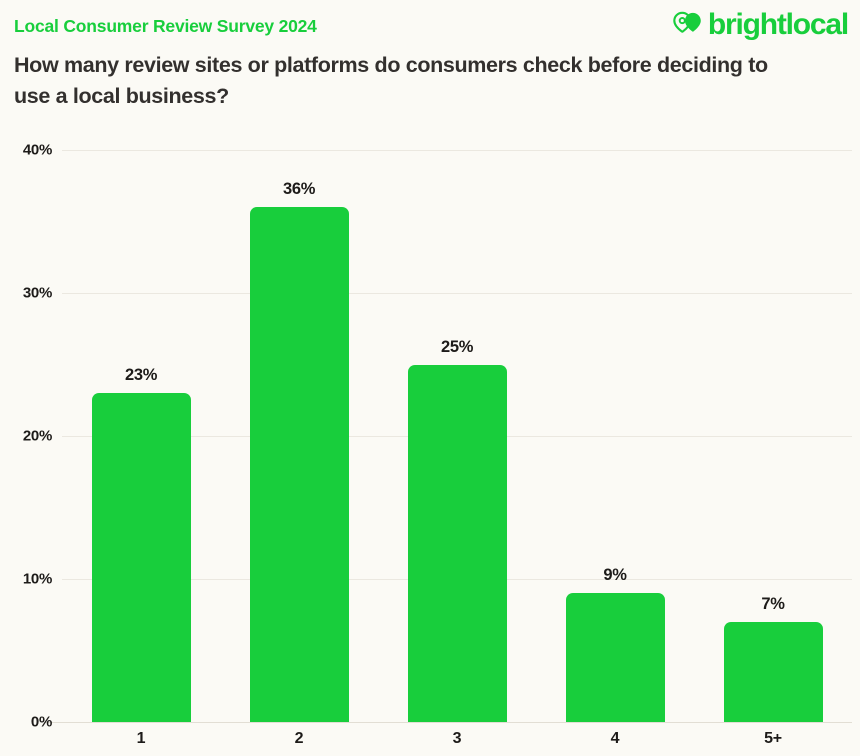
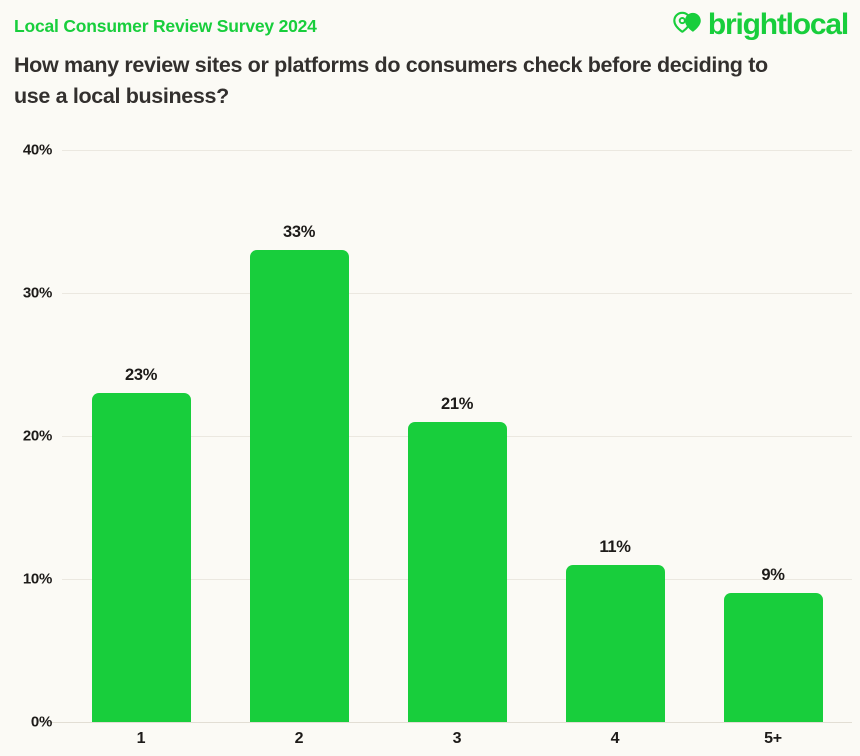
2: 36% -> 33%
3: 25% -> 21%
4: 9% -> 11%
5+: 7% -> 9%
